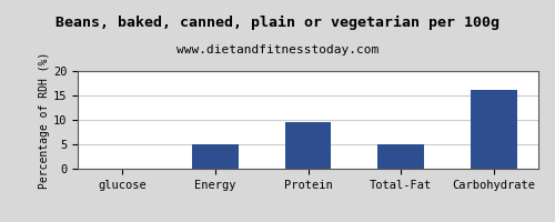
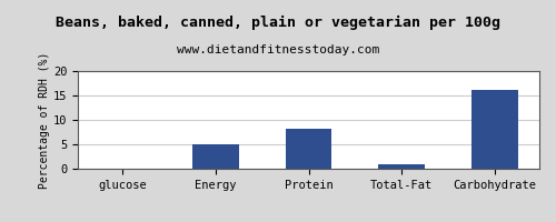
Protein: 9.5 -> 8.1
Total-Fat: 5.0 -> 1.0
